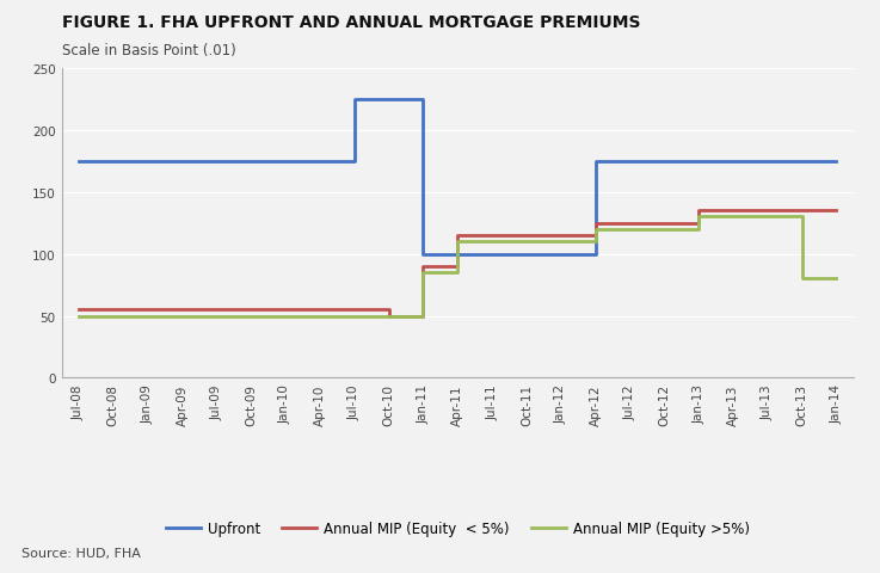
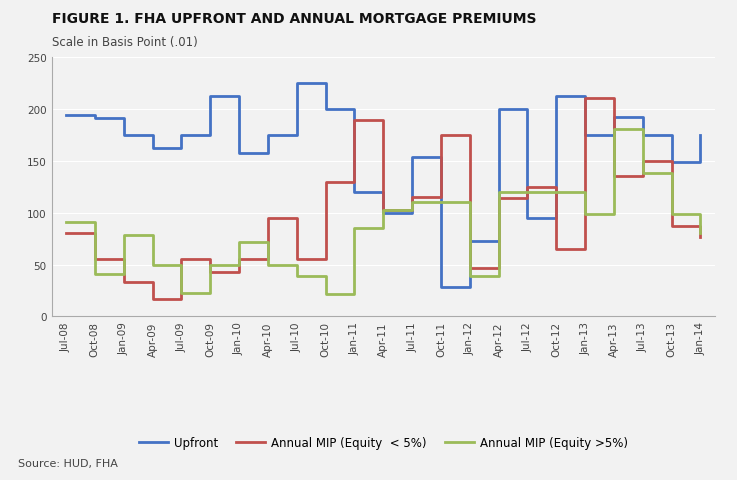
Upfront/Jul-08: 175 -> 194
Annual MIP (Equity < 5%)/Jul-08: 55 -> 80
Annual MIP (Equity >5%)/Jul-08: 50 -> 91
Upfront/Oct-08: 175 -> 191
Annual MIP (Equity >5%)/Oct-08: 50 -> 41
Annual MIP (Equity < 5%)/Jan-09: 55 -> 33
Annual MIP (Equity >5%)/Jan-09: 50 -> 78
Upfront/Apr-09: 175 -> 162
Annual MIP (Equity < 5%)/Apr-09: 55 -> 17
Annual MIP (Equity >5%)/Jul-09: 50 -> 23
Upfront/Oct-09: 175 -> 212
Annual MIP (Equity < 5%)/Oct-09: 55 -> 43
Upfront/Jan-10: 175 -> 157
Annual MIP (Equity >5%)/Jan-10: 50 -> 72
Annual MIP (Equity < 5%)/Apr-10: 55 -> 95
Annual MIP (Equity >5%)/Jul-10: 50 -> 39
Upfront/Oct-10: 225 -> 200
Annual MIP (Equity < 5%)/Oct-10: 50 -> 129
Annual MIP (Equity >5%)/Oct-10: 50 -> 22
Upfront/Jan-11: 100 -> 120
Annual MIP (Equity < 5%)/Jan-11: 90 -> 189
Annual MIP (Equity < 5%)/Apr-11: 115 -> 102
Annual MIP (Equity >5%)/Apr-11: 110 -> 102
Upfront/Jul-11: 100 -> 153
Upfront/Oct-11: 100 -> 28
Annual MIP (Equity < 5%)/Oct-11: 115 -> 175
Upfront/Jan-12: 100 -> 73
Annual MIP (Equity < 5%)/Jan-12: 115 -> 47
Annual MIP (Equity >5%)/Jan-12: 110 -> 39
Upfront/Apr-12: 175 -> 200
Annual MIP (Equity < 5%)/Apr-12: 125 -> 114
Upfront/Jul-12: 175 -> 95
Upfront/Oct-12: 175 -> 212
Annual MIP (Equity < 5%)/Oct-12: 125 -> 65
Annual MIP (Equity < 5%)/Jan-13: 135 -> 210
Annual MIP (Equity >5%)/Jan-13: 130 -> 99
Upfront/Apr-13: 175 -> 192
Annual MIP (Equity >5%)/Apr-13: 130 -> 180
Annual MIP (Equity < 5%)/Jul-13: 135 -> 150
Annual MIP (Equity >5%)/Jul-13: 130 -> 138
Upfront/Oct-13: 175 -> 149
Annual MIP (Equity < 5%)/Oct-13: 135 -> 87
Annual MIP (Equity >5%)/Oct-13: 80 -> 99
Annual MIP (Equity < 5%)/Jan-14: 135 -> 76
